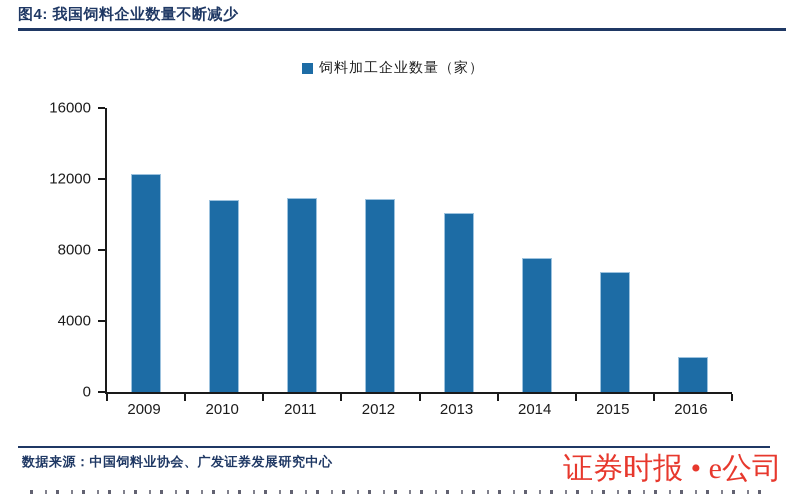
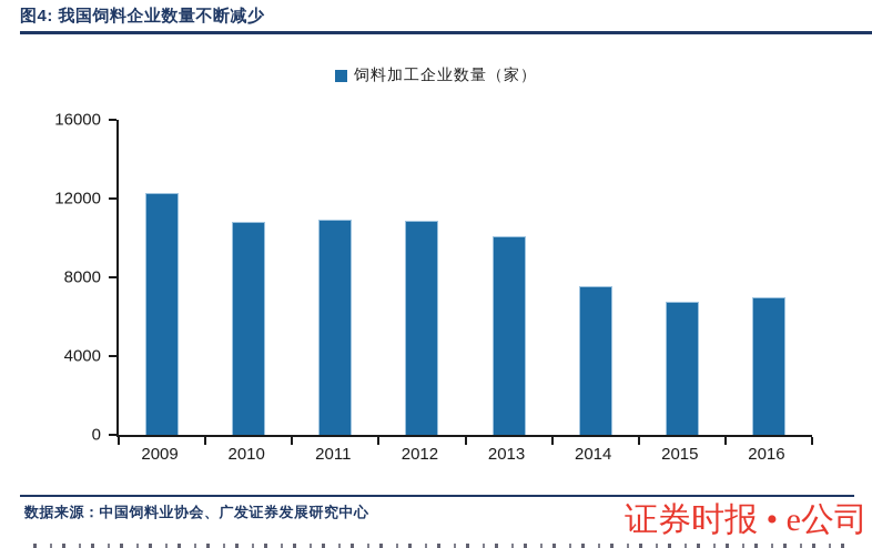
2016: 2000 -> 7000
